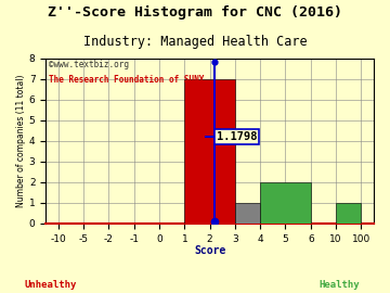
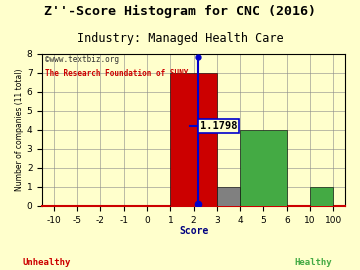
5: 2 -> 4
